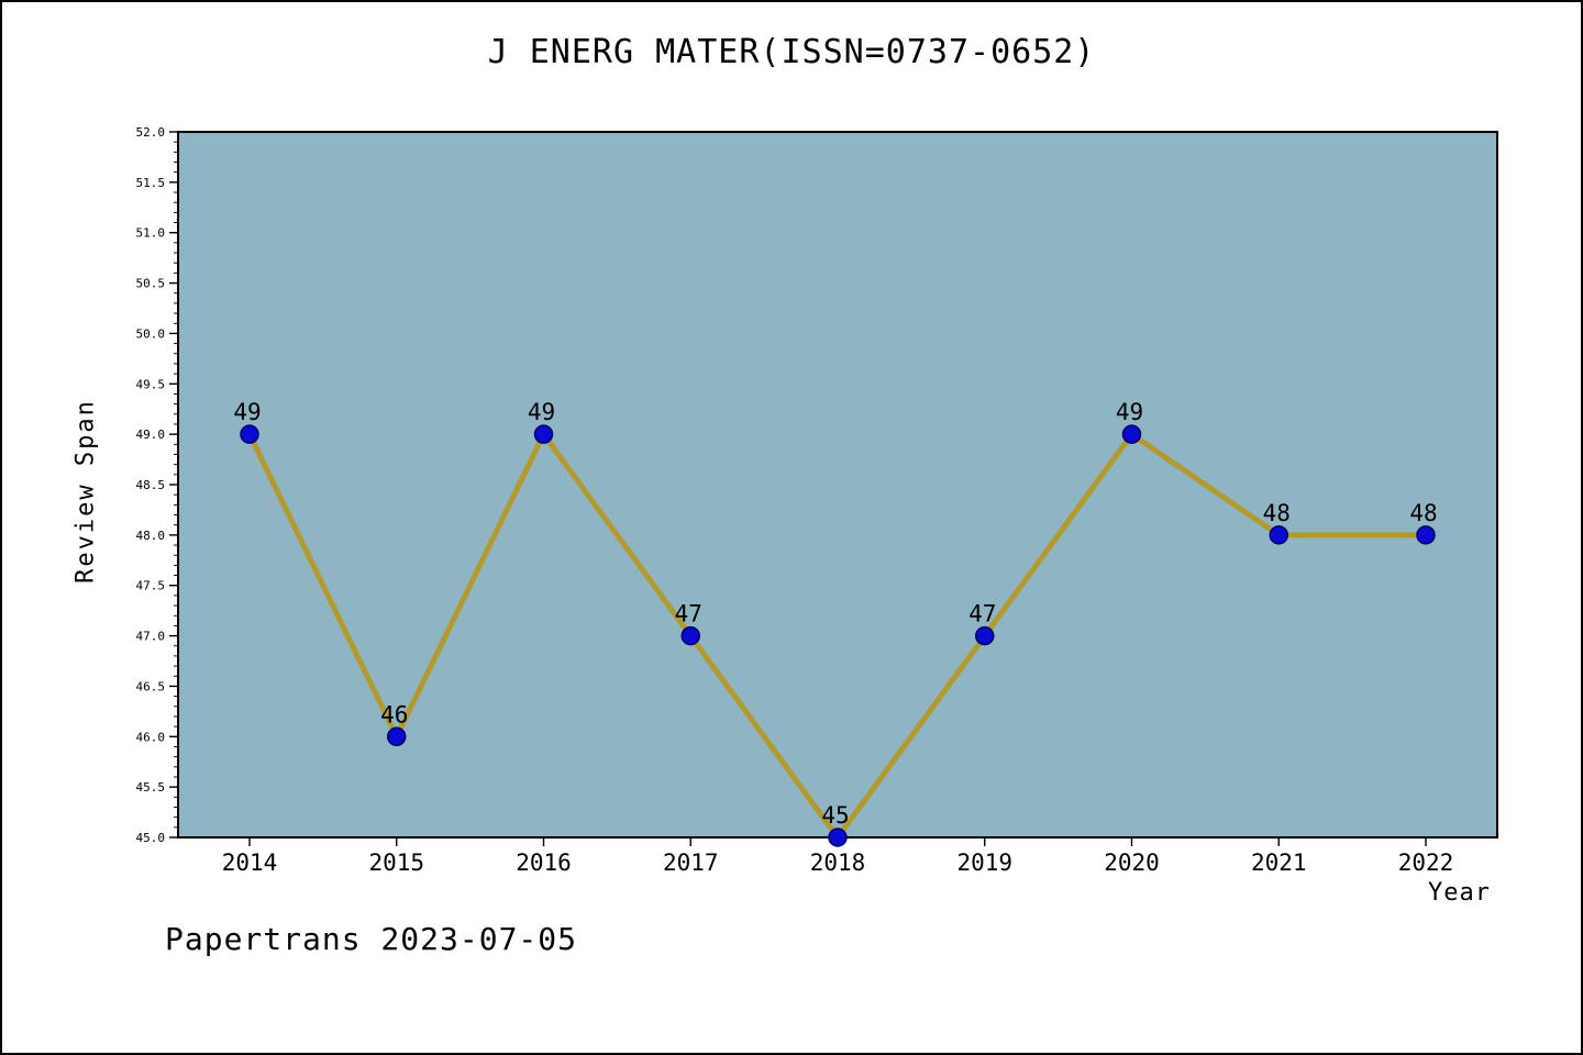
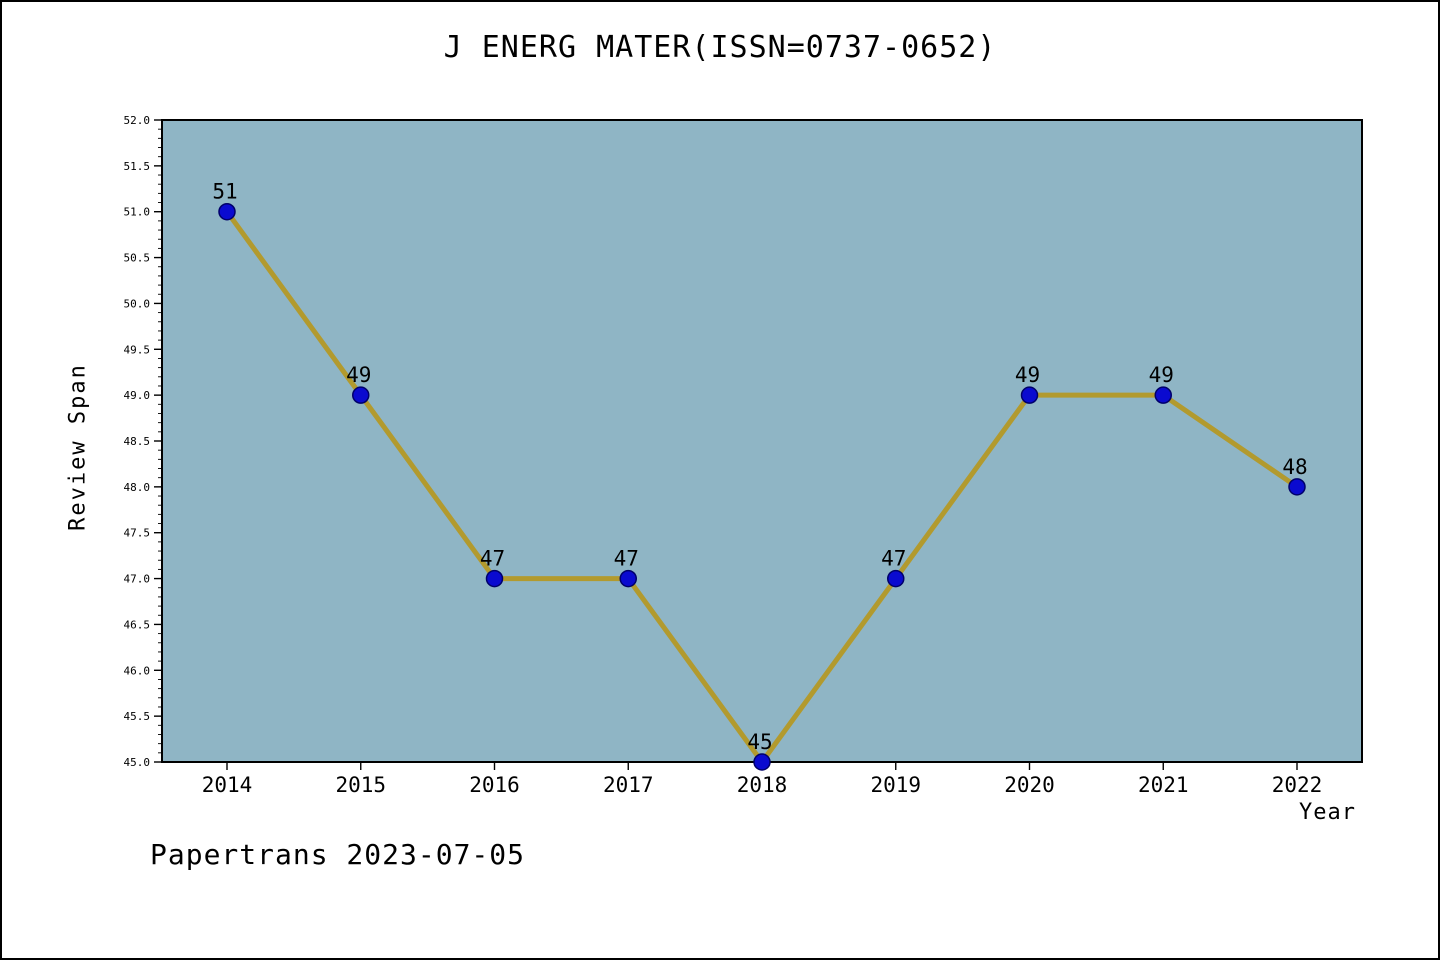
2014: 49 -> 51
2015: 46 -> 49
2016: 49 -> 47
2021: 48 -> 49
